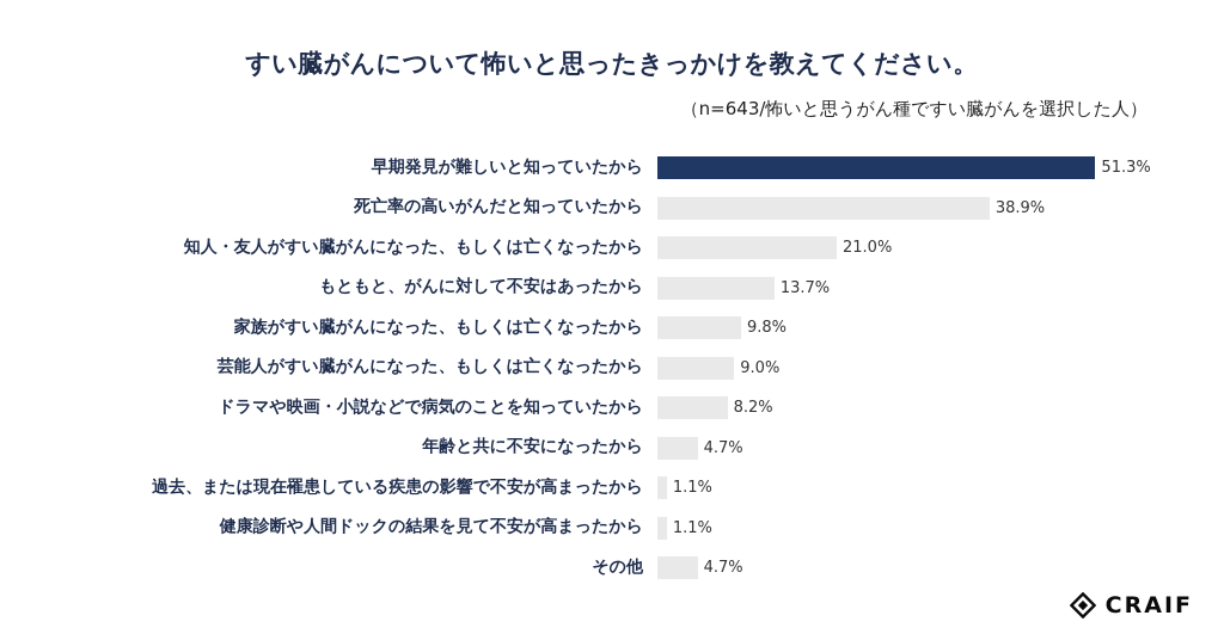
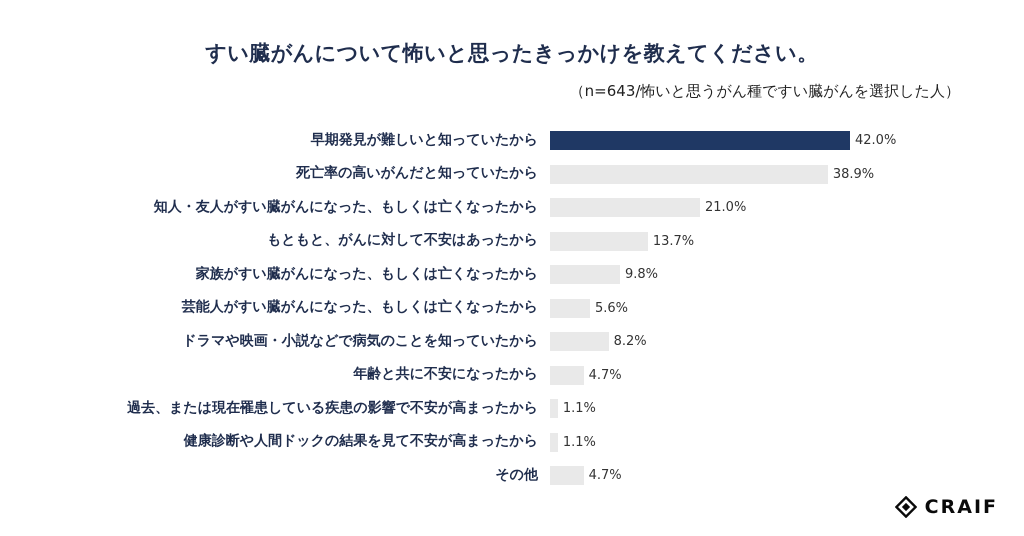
早期発見が難しいと知っていたから: 51.3% -> 42.0%
芸能人がすい臓がんになった、もしくは亡くなったから: 9.0% -> 5.6%
